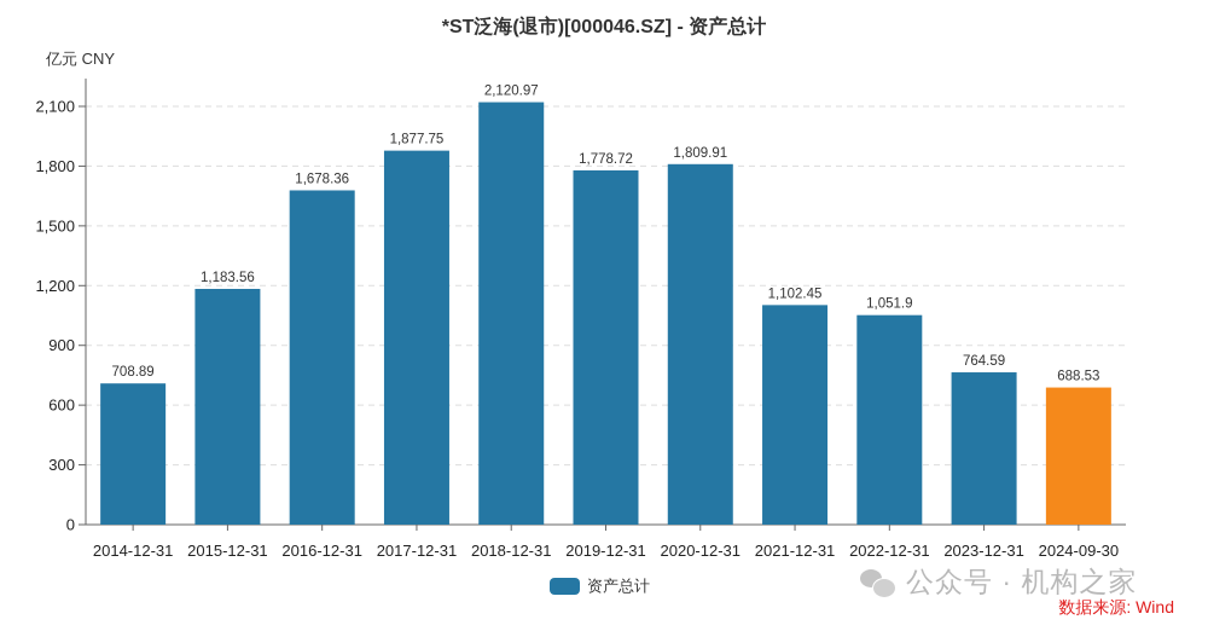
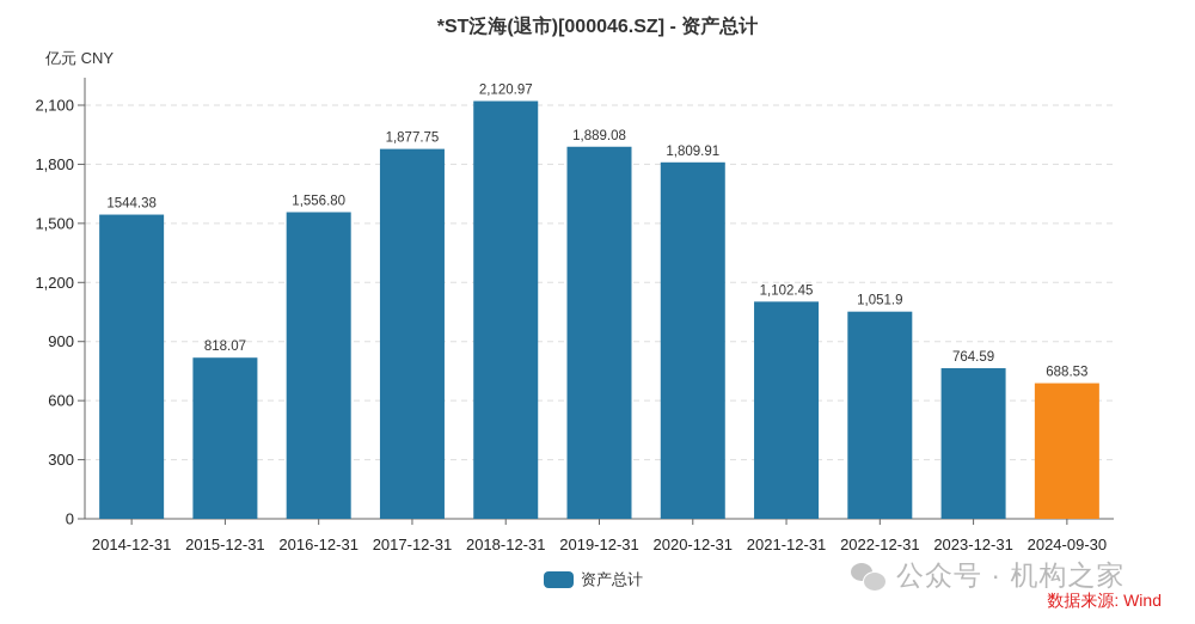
2014-12-31: 708.89 -> 1544.38
2015-12-31: 1,183.56 -> 818.07
2016-12-31: 1,678.36 -> 1,556.80
2019-12-31: 1,778.72 -> 1,889.08
